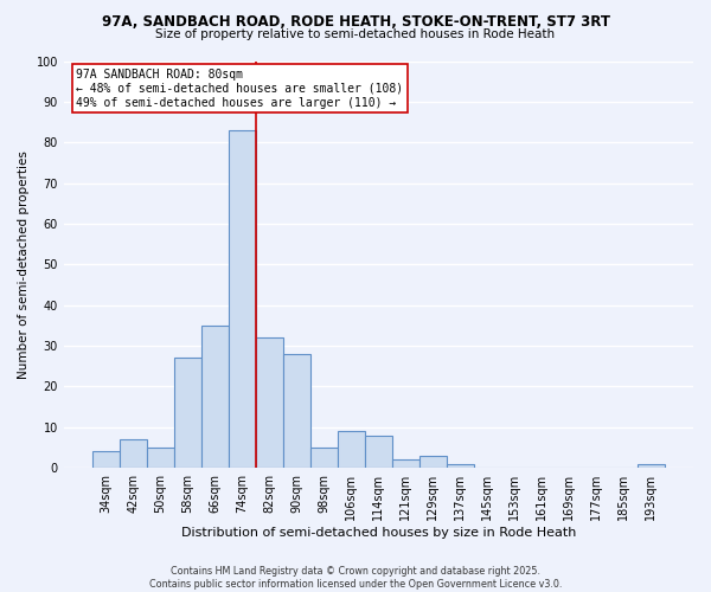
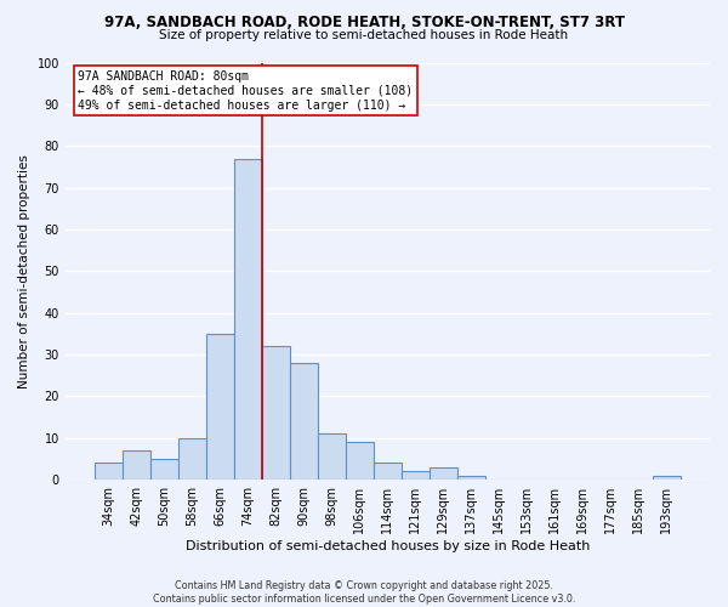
58sqm: 27 -> 10
74sqm: 83 -> 77
98sqm: 5 -> 11
114sqm: 8 -> 4
